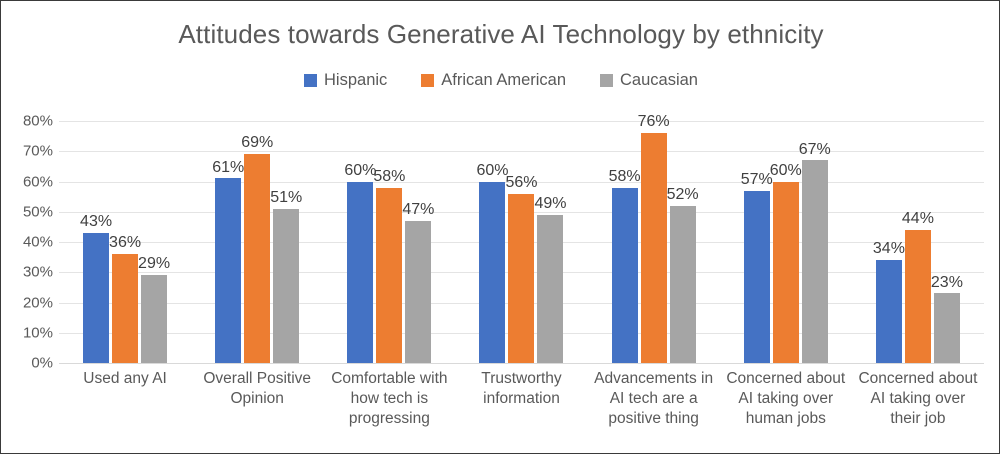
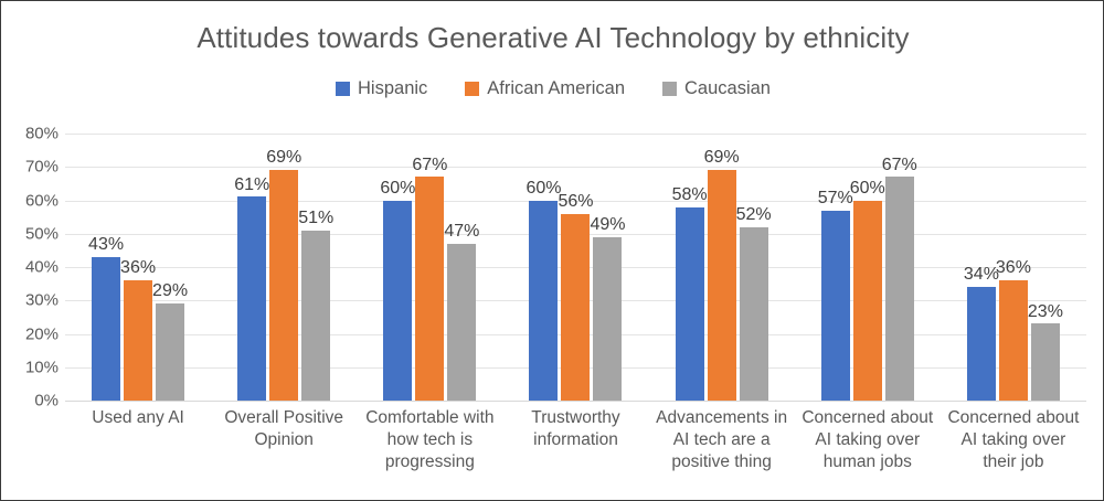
African American/Comfortable with how tech is progressing: 58% -> 67%
African American/Advancements in AI tech are a positive thing: 76% -> 69%
African American/Concerned about AI taking over their job: 44% -> 36%
